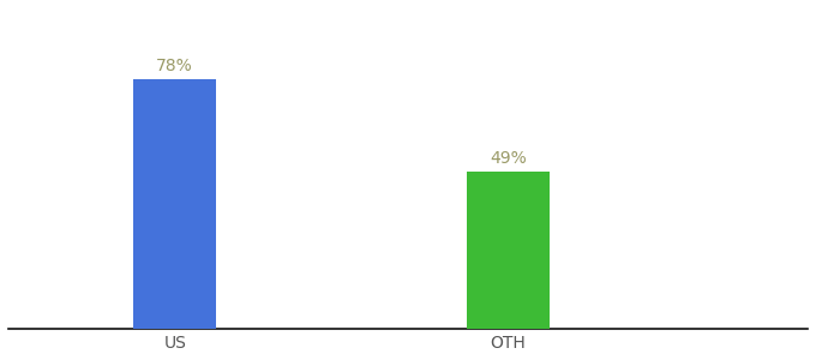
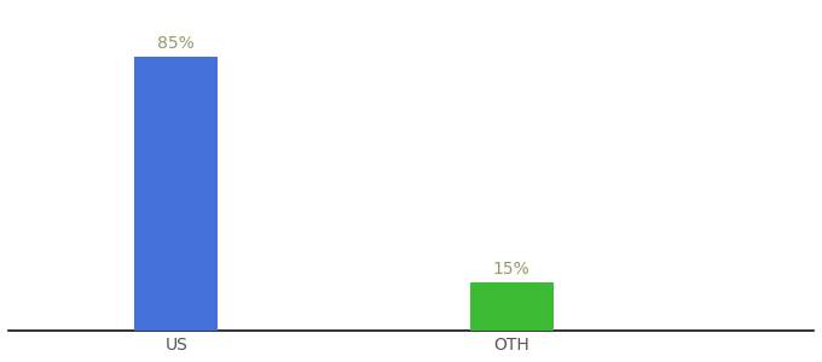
US: 78% -> 85%
OTH: 49% -> 15%
